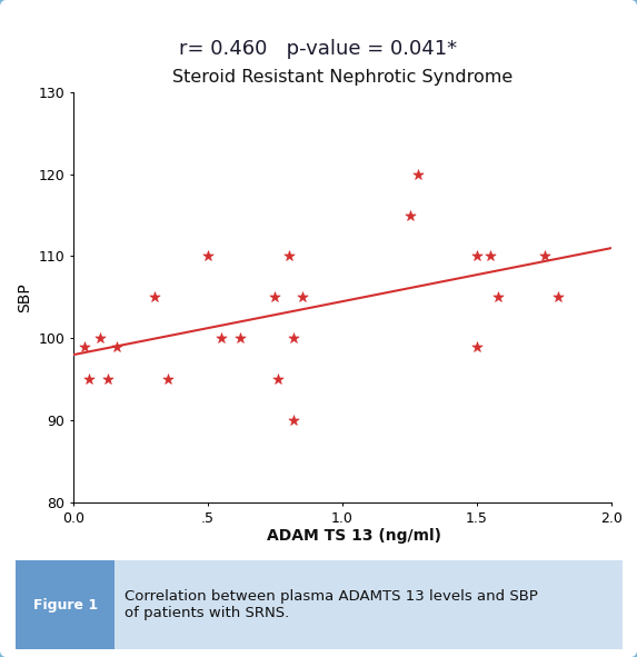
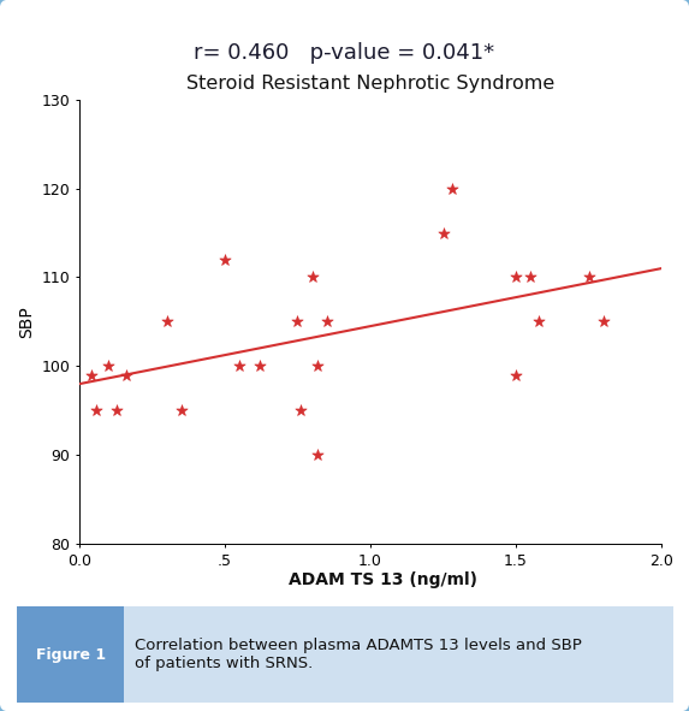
.5: 110 -> 112
